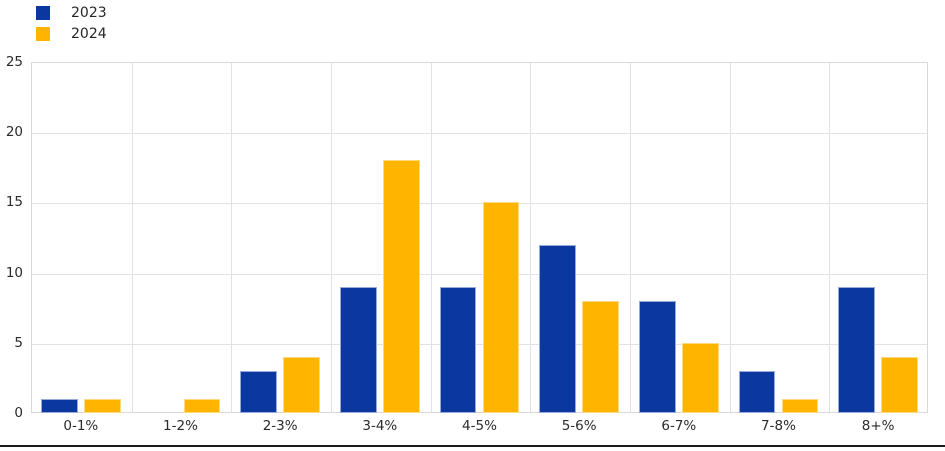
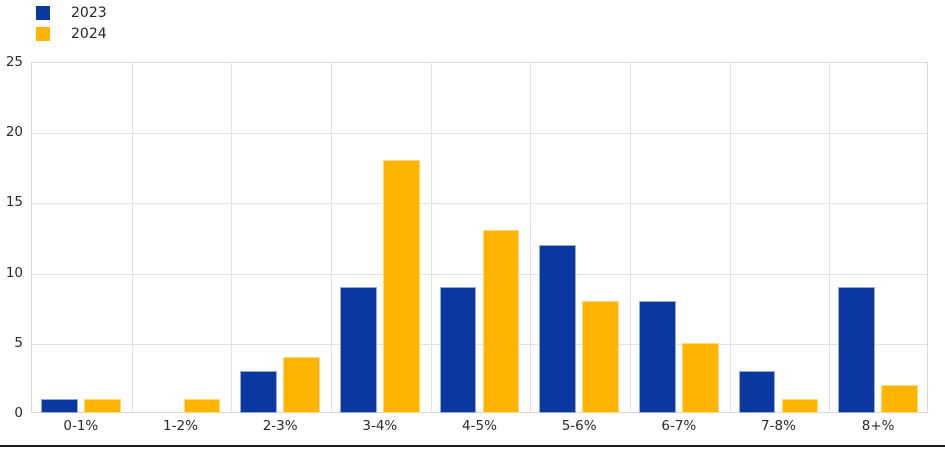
2024/4-5%: 15 -> 13
2024/8+%: 4 -> 2
